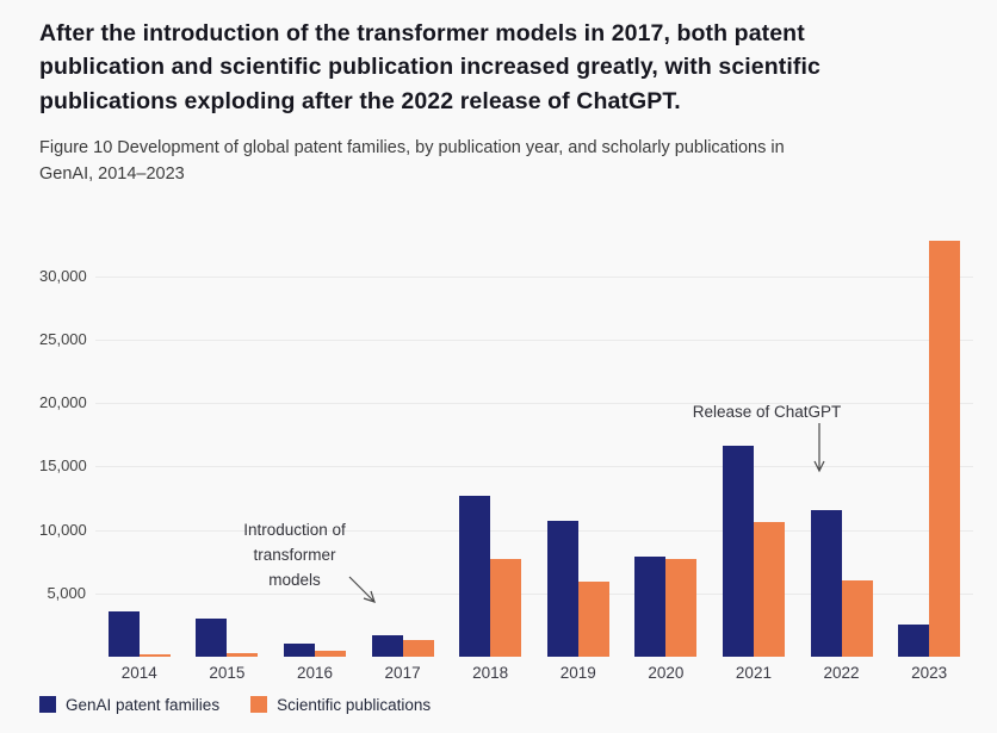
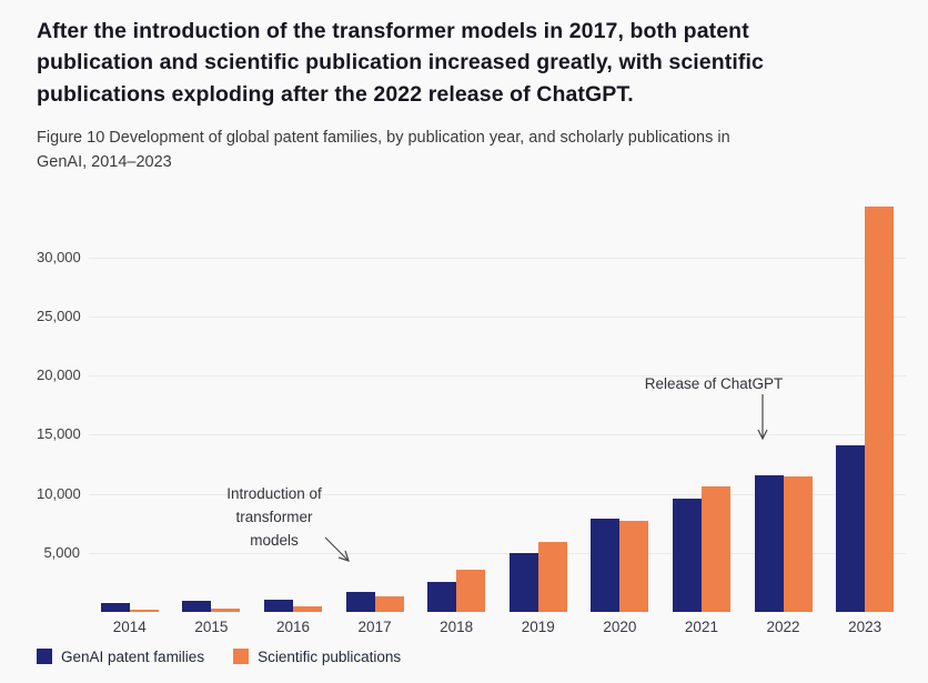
GenAI patent families/2014: 3600 -> 800
GenAI patent families/2015: 3000 -> 900
GenAI patent families/2018: 12700 -> 2500
Scientific publications/2018: 7700 -> 3600
GenAI patent families/2019: 10700 -> 5000
GenAI patent families/2021: 16600 -> 9600
Scientific publications/2022: 6000 -> 11500
GenAI patent families/2023: 2500 -> 14100
Scientific publications/2023: 32800 -> 34300
